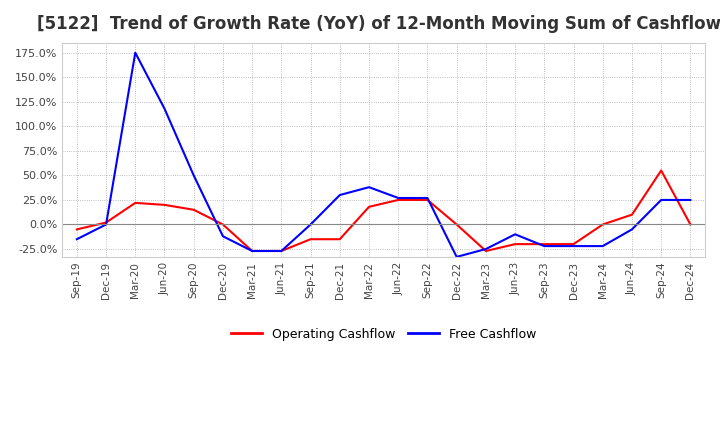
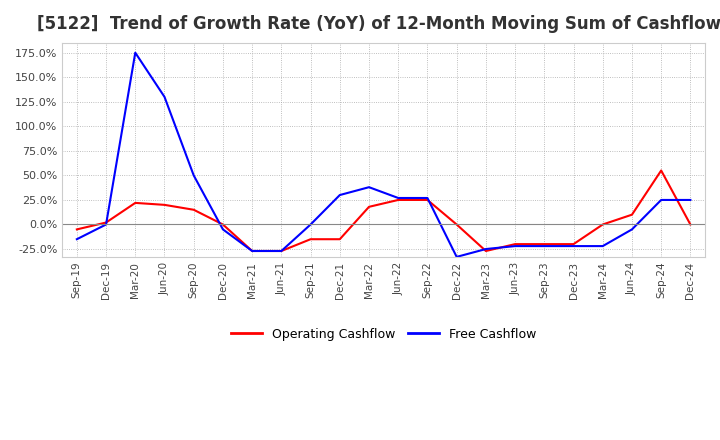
Free Cashflow/Jun-20: 118% -> 130%
Free Cashflow/Dec-20: -12% -> -5%
Free Cashflow/Jun-23: -10% -> -22%
